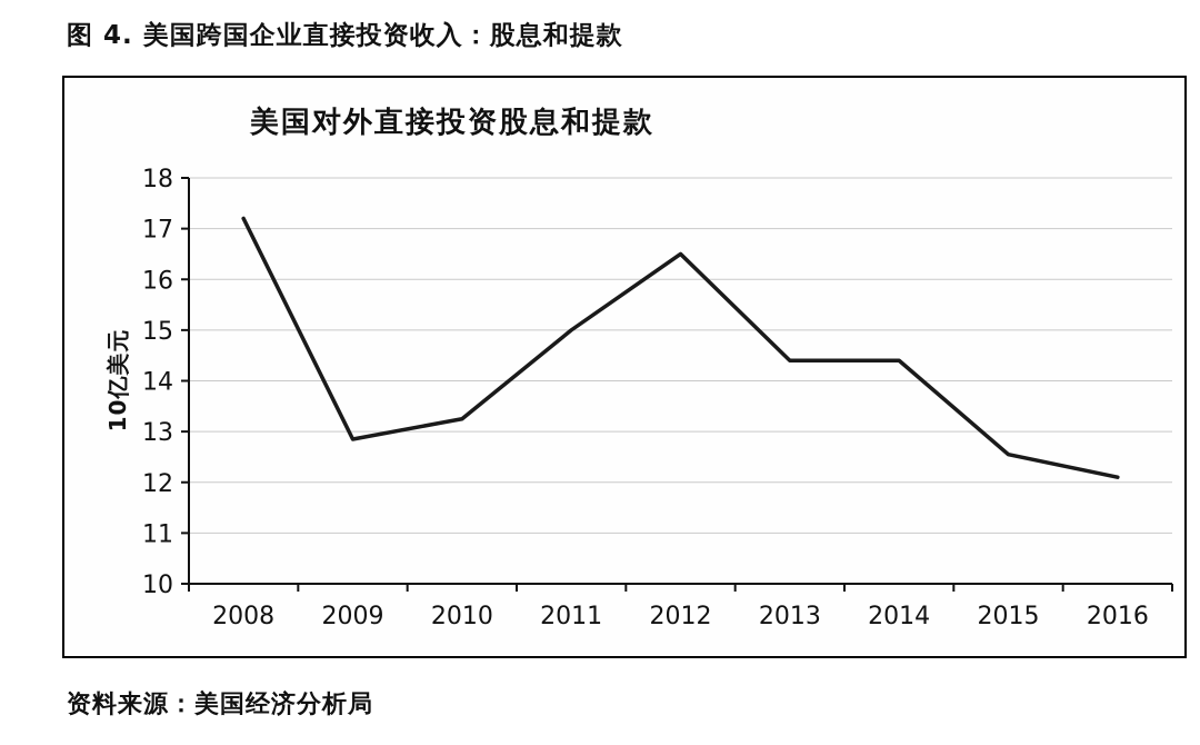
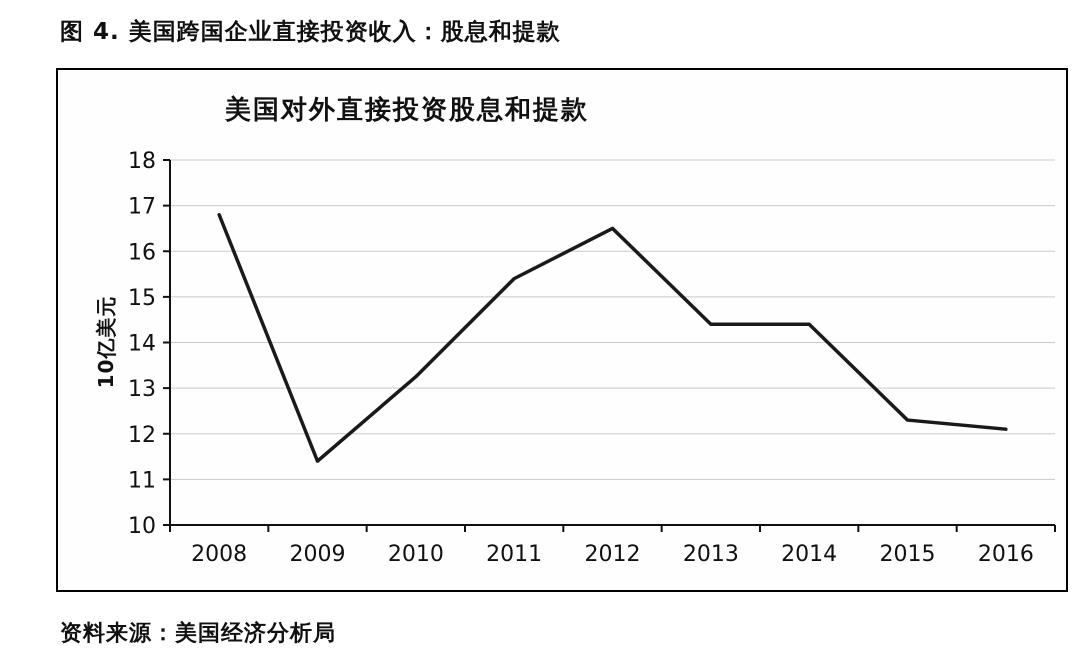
2008: 17.2 -> 16.8
2009: 12.8 -> 11.4
2011: 15.0 -> 15.4
2015: 12.6 -> 12.3
